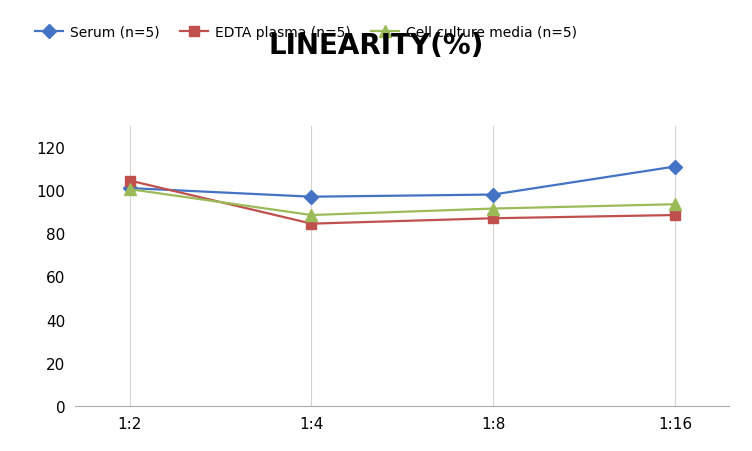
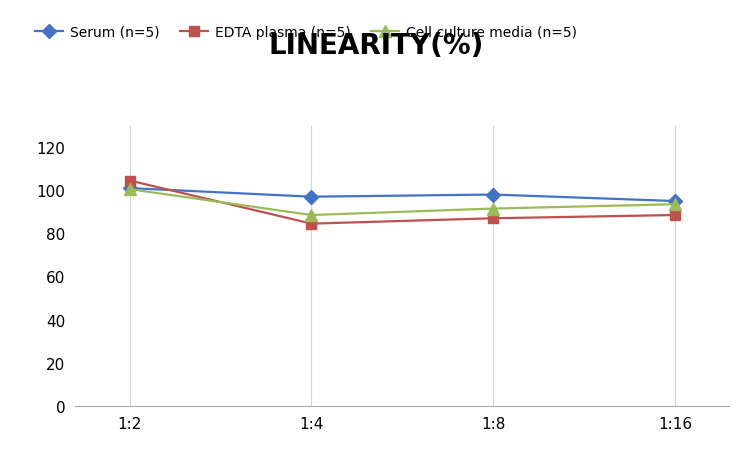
Serum (n=5)/1:16: 111 -> 95
